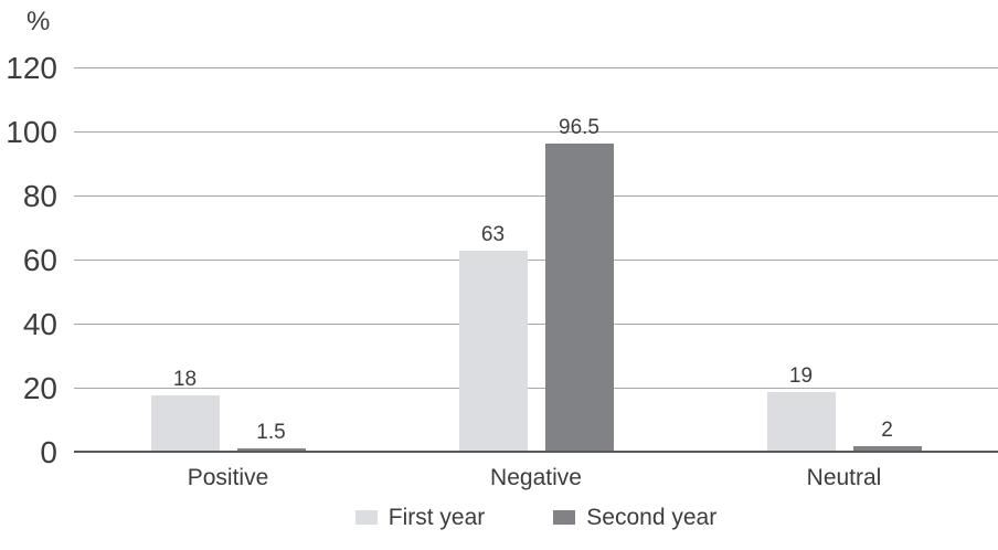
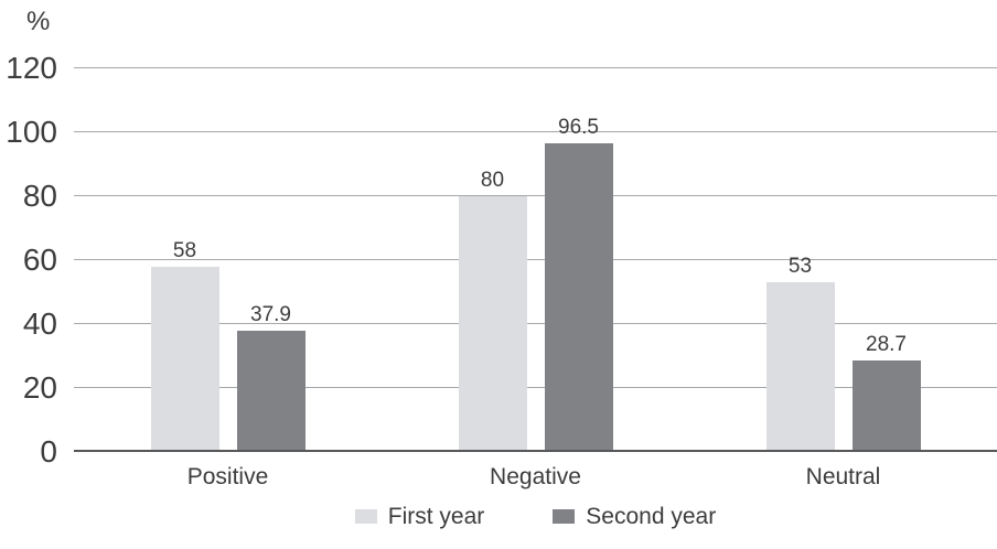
First year/Positive: 18 -> 58
Second year/Positive: 1.5 -> 37.9
First year/Negative: 63 -> 80
First year/Neutral: 19 -> 53
Second year/Neutral: 2 -> 28.7
